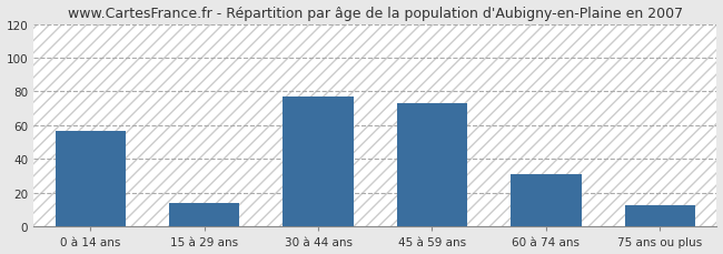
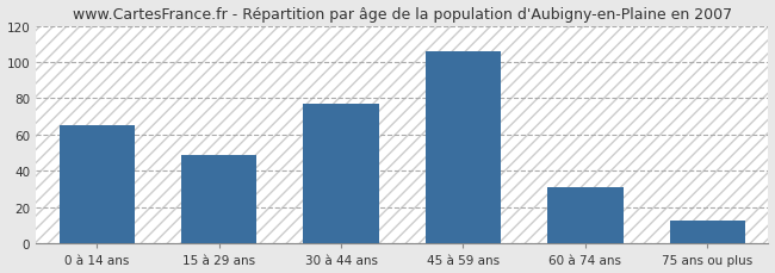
0 à 14 ans: 57 -> 65
15 à 29 ans: 14 -> 49
45 à 59 ans: 73 -> 106
